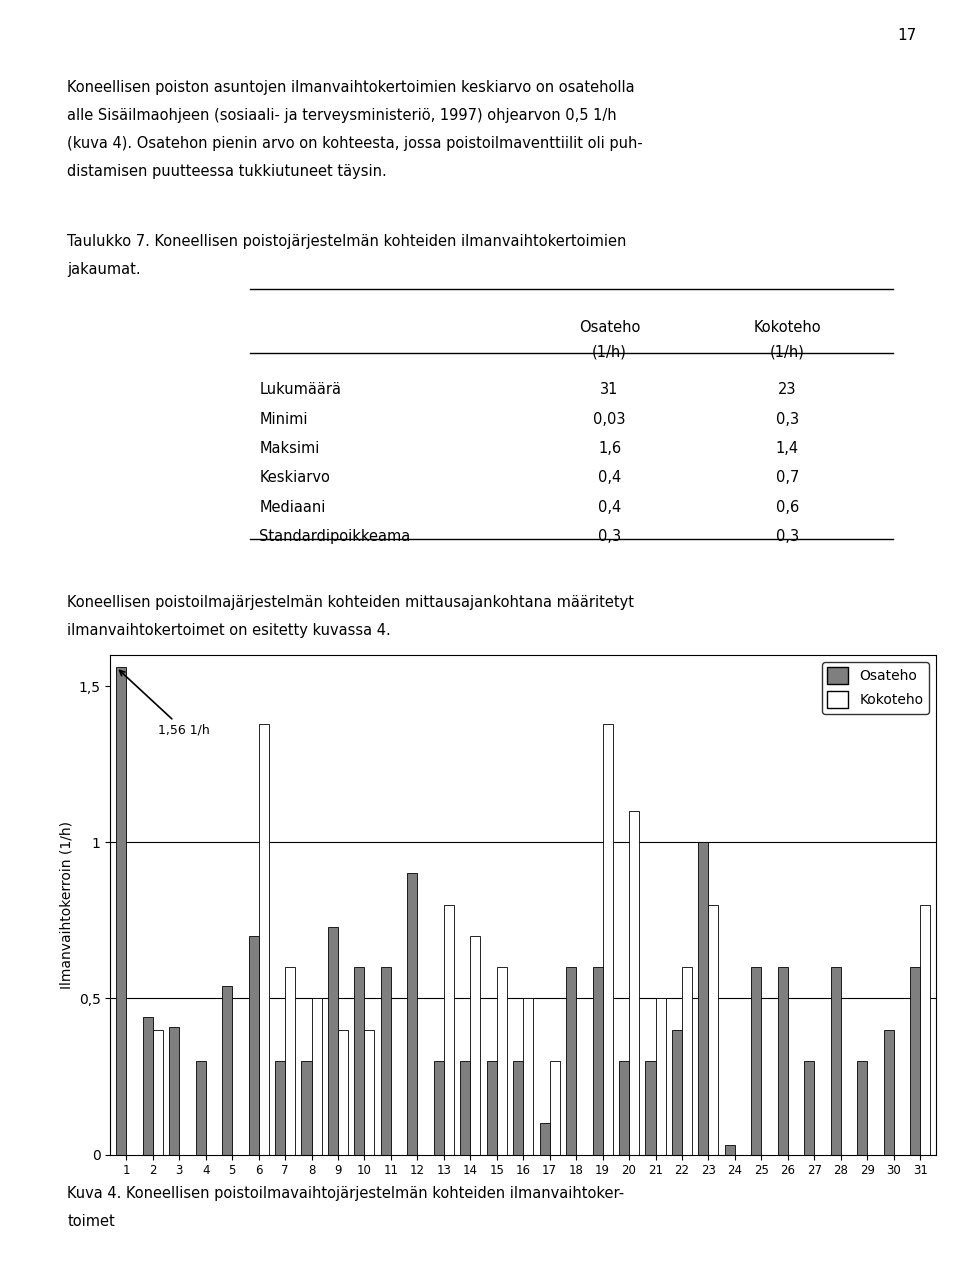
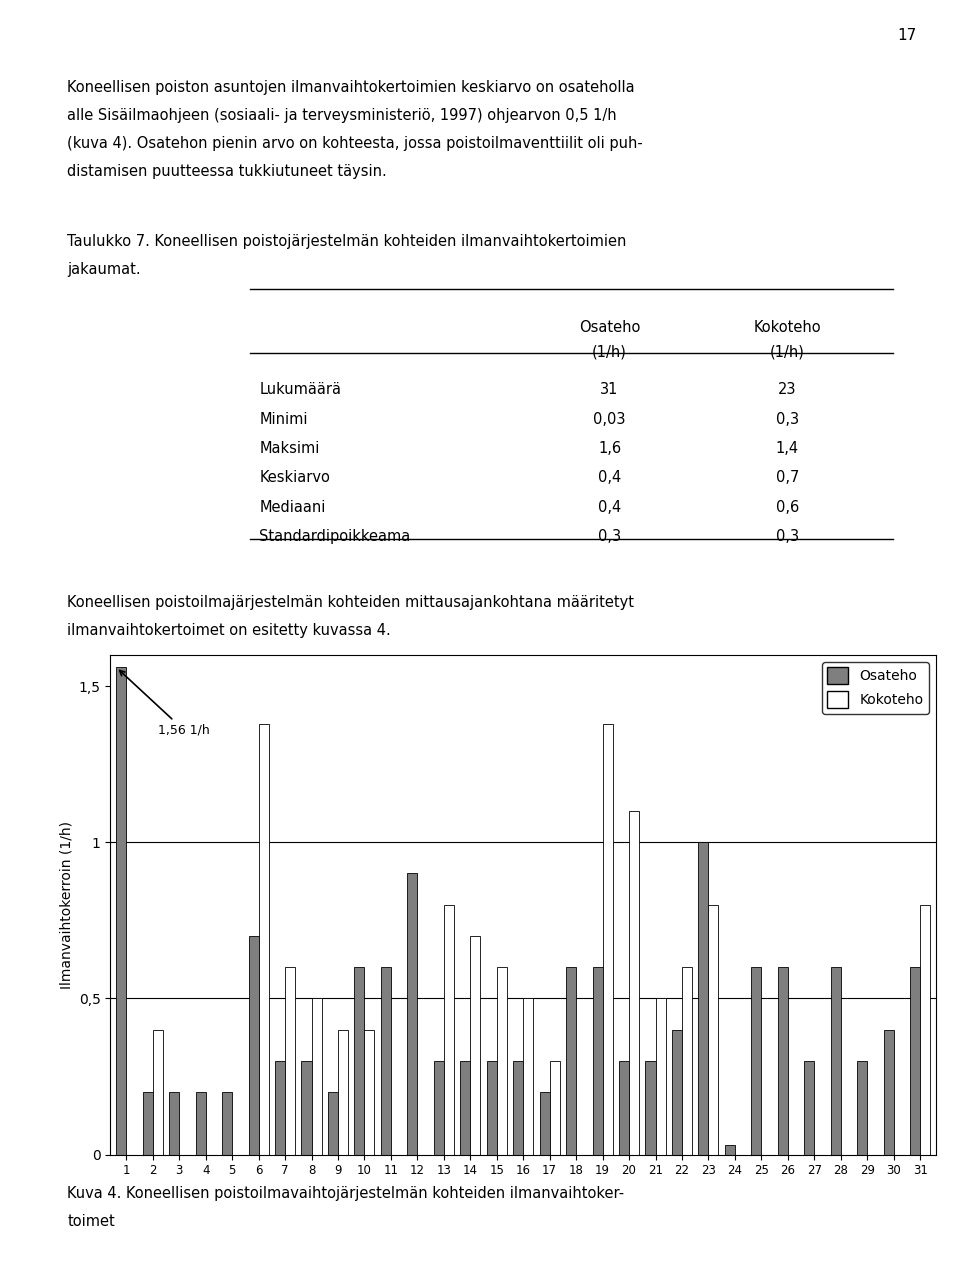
Osateho/2: 0,44 -> 0,20
Osateho/3: 0,41 -> 0,20
Osateho/4: 0,30 -> 0,20
Osateho/5: 0,54 -> 0,20
Osateho/9: 0,73 -> 0,20
Osateho/17: 0,10 -> 0,20
